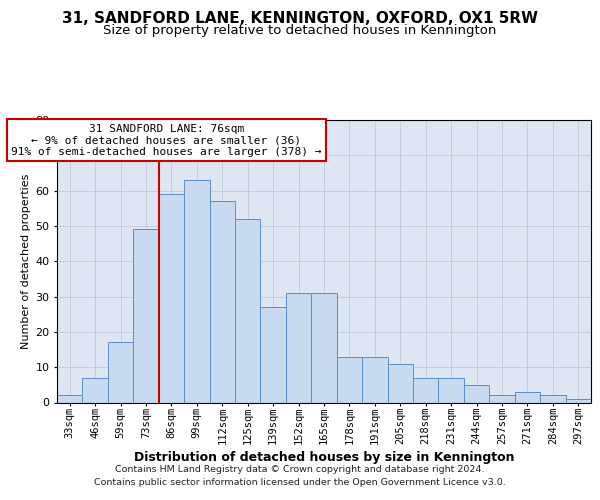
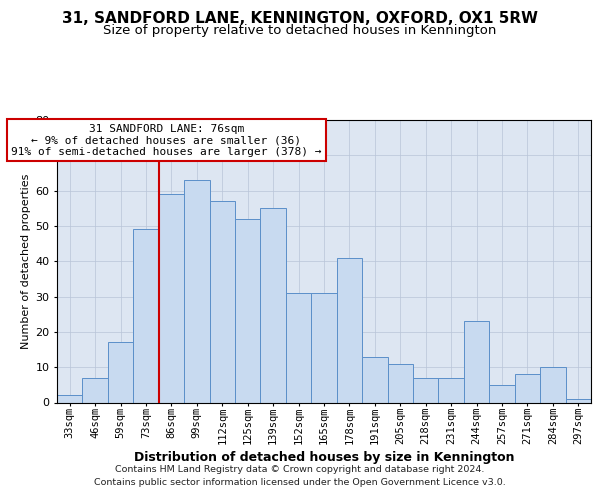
139sqm: 27 -> 55
178sqm: 13 -> 41
244sqm: 5 -> 23
257sqm: 2 -> 5
271sqm: 3 -> 8
284sqm: 2 -> 10
